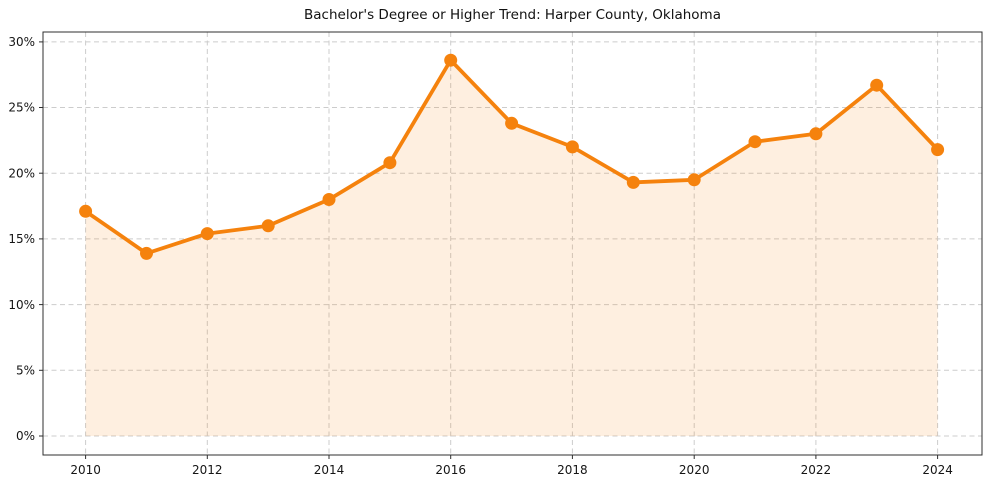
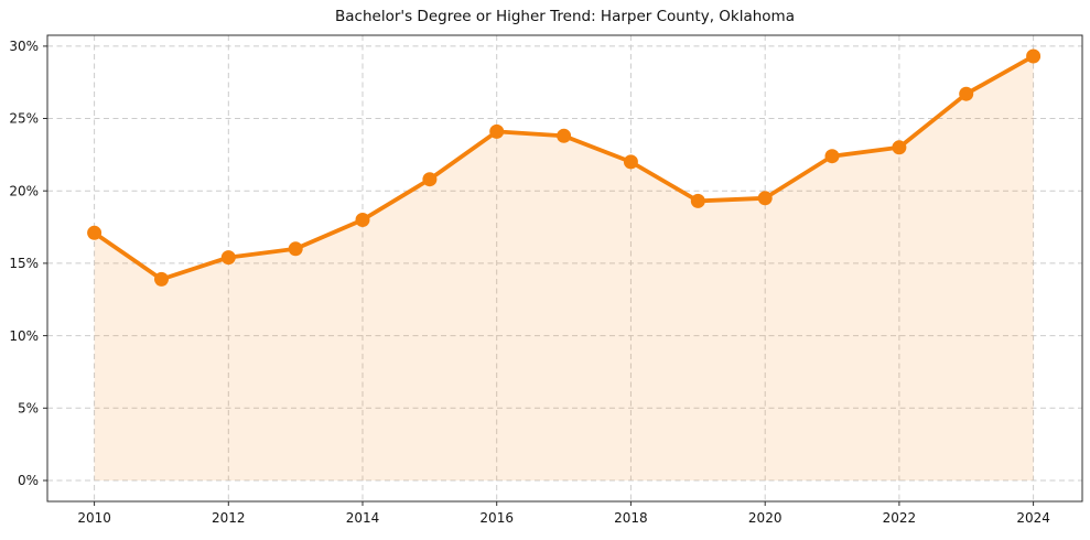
2016: 28.6% -> 24.1%
2024: 21.8% -> 29.3%
